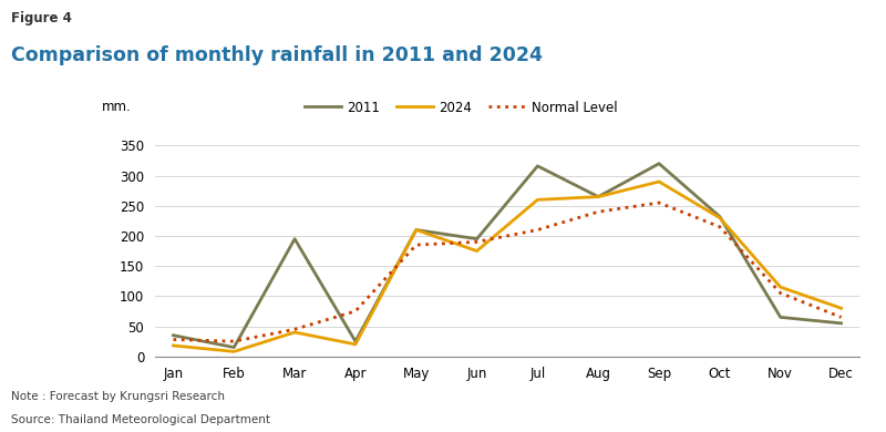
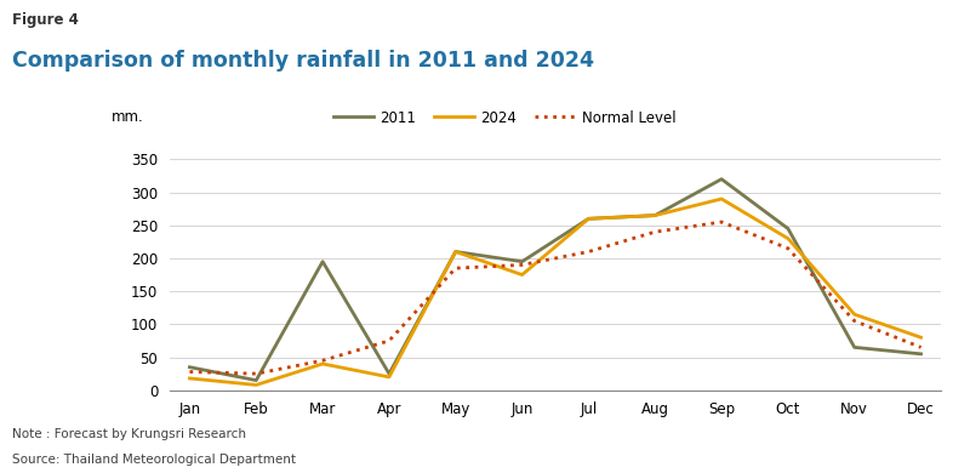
2011/Jul: 316 -> 260
2011/Oct: 232 -> 245
